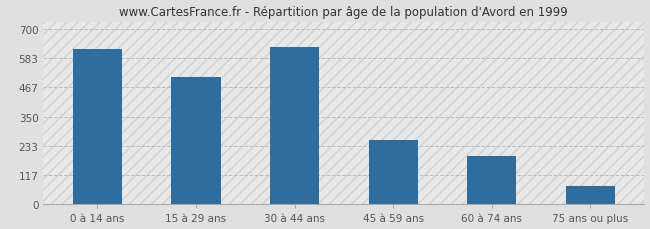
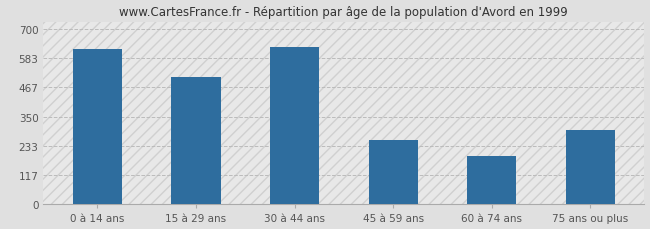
75 ans ou plus: 75 -> 295
